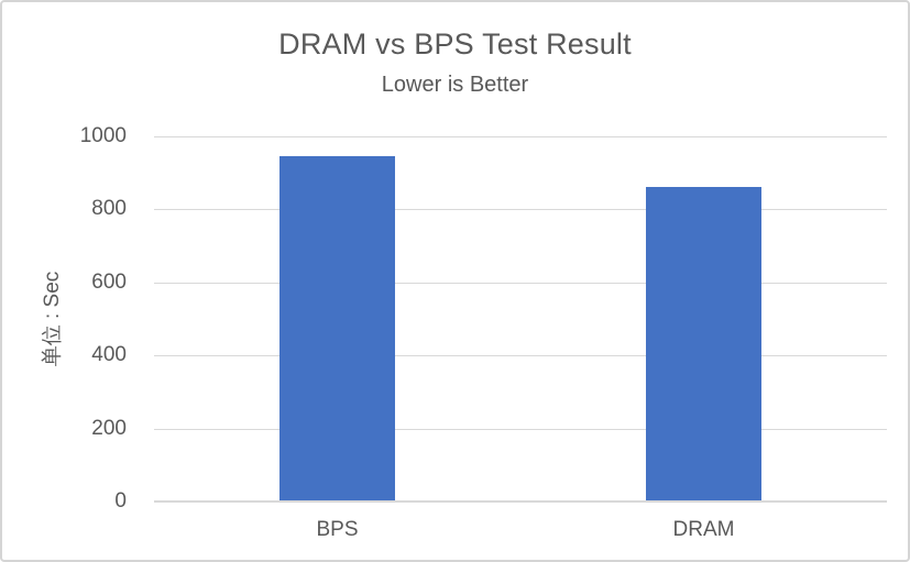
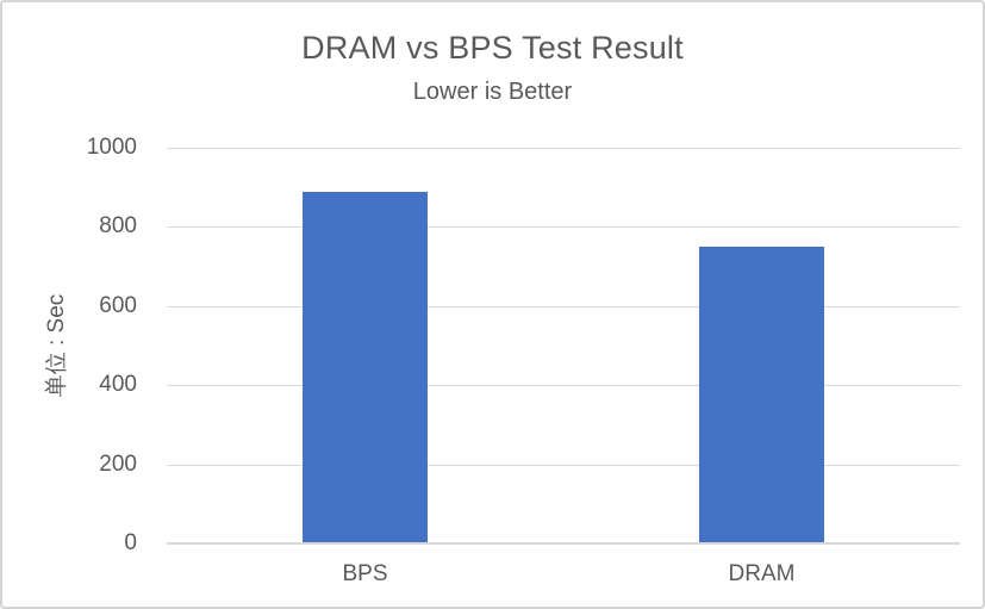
BPS: 940 -> 890
DRAM: 860 -> 750
